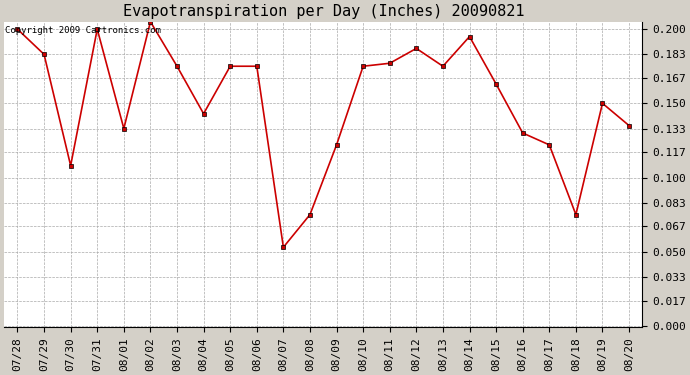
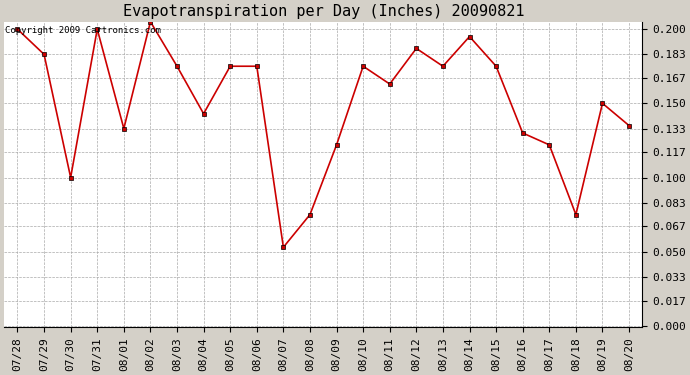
07/30: 0.108 -> 0.100
08/11: 0.177 -> 0.163
08/15: 0.163 -> 0.175
